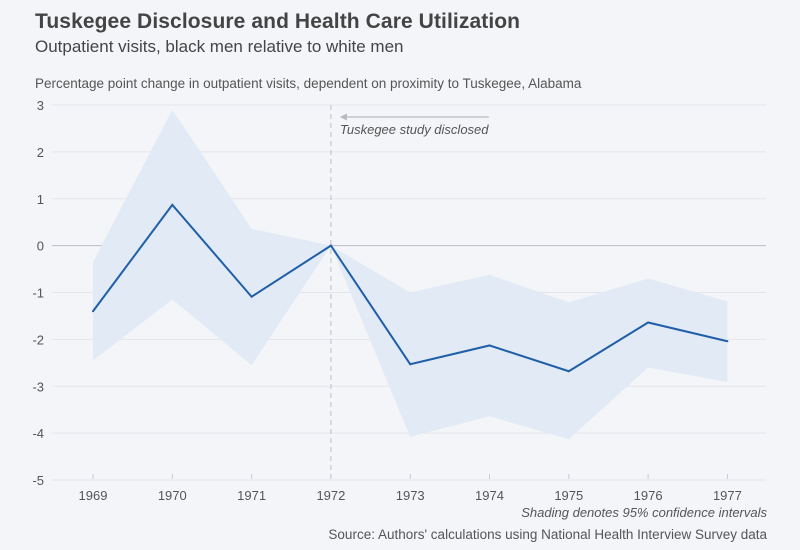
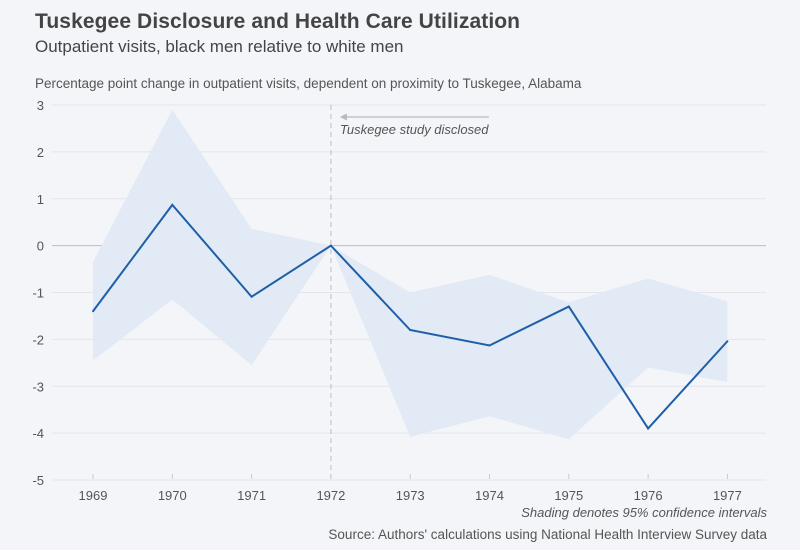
1973: -2.5 -> -1.8
1975: -2.7 -> -1.3
1976: -1.6 -> -3.9
